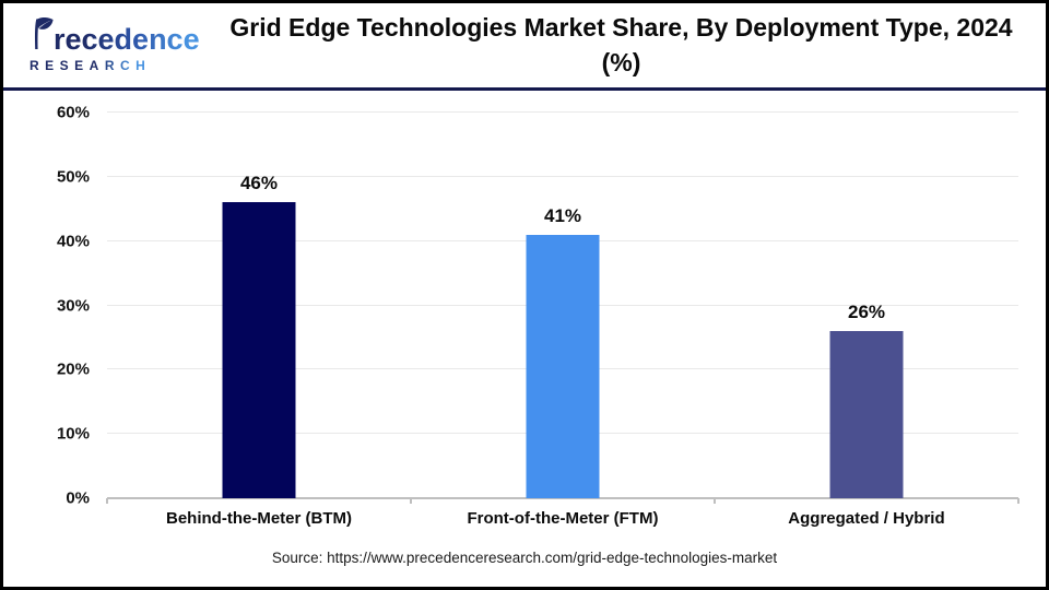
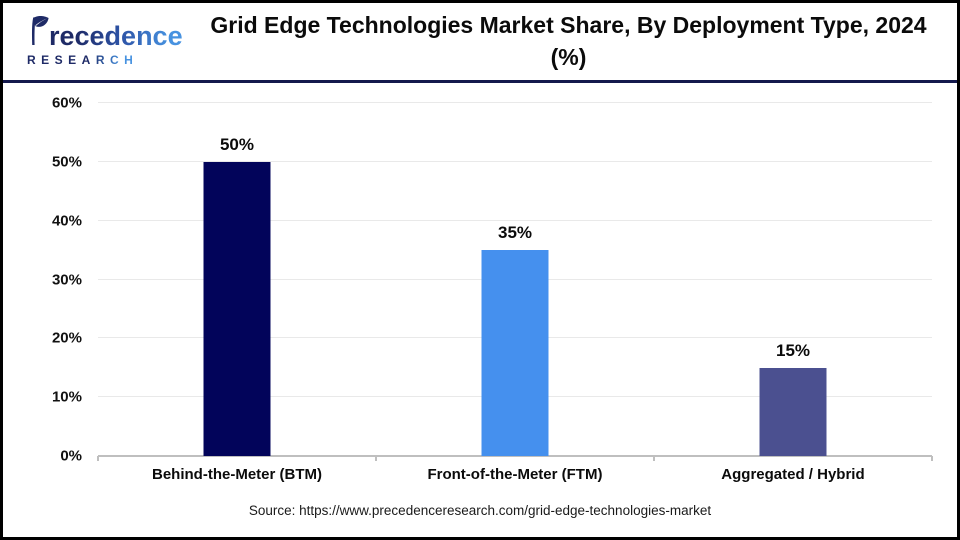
Behind-the-Meter (BTM): 46% -> 50%
Front-of-the-Meter (FTM): 41% -> 35%
Aggregated / Hybrid: 26% -> 15%
